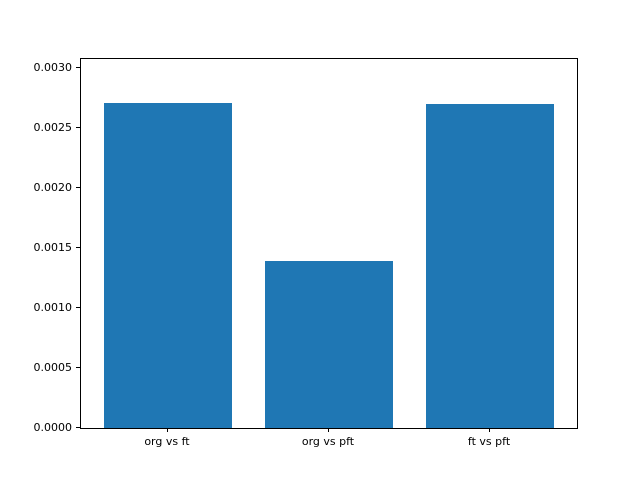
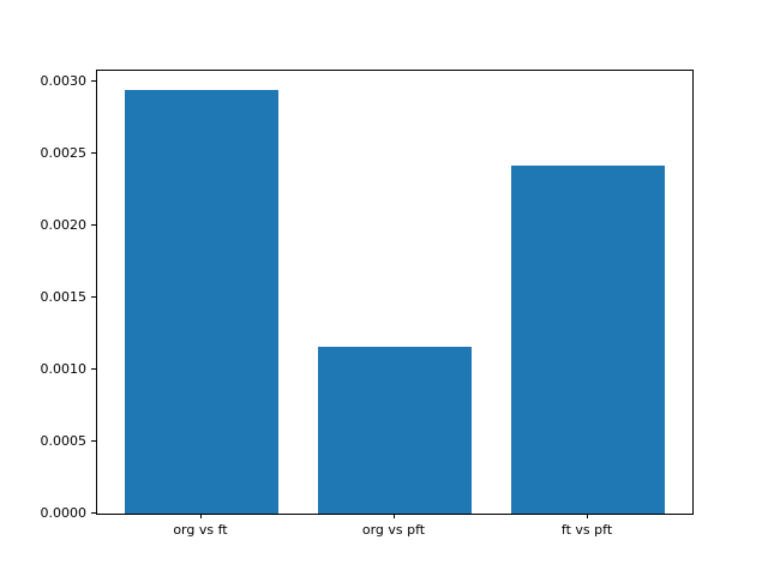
org vs ft: 0.00271 -> 0.00294
org vs pft: 0.00139 -> 0.00116
ft vs pft: 0.00270 -> 0.00242
